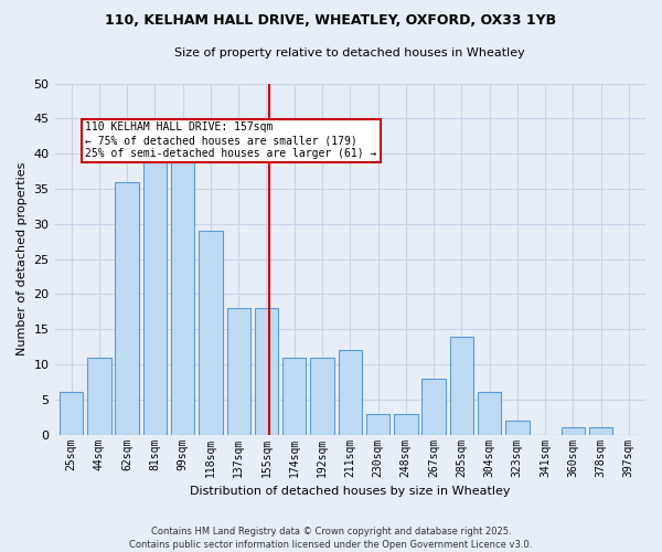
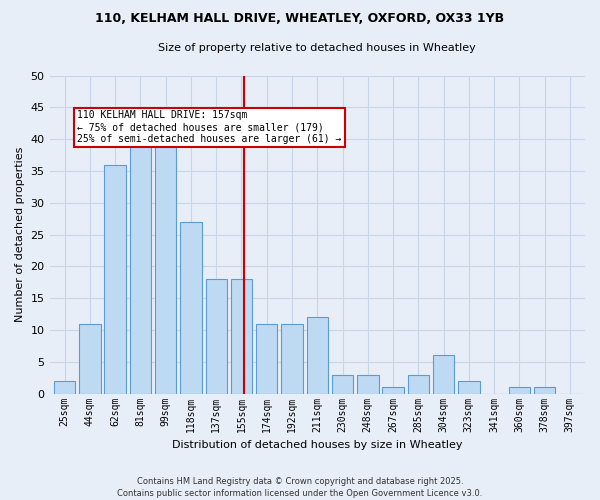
25sqm: 6 -> 2
118sqm: 29 -> 27
267sqm: 8 -> 1
285sqm: 14 -> 3
